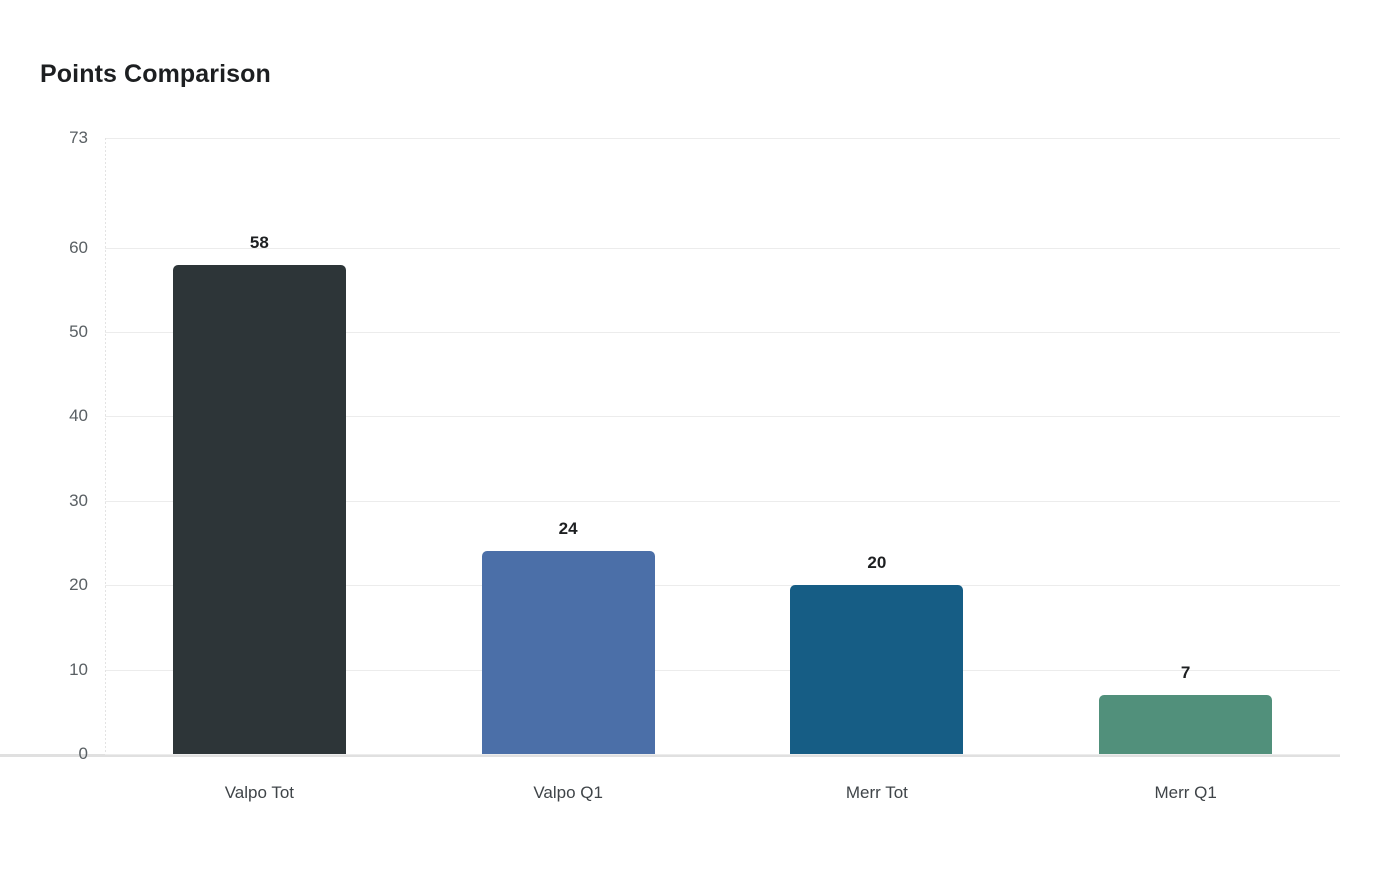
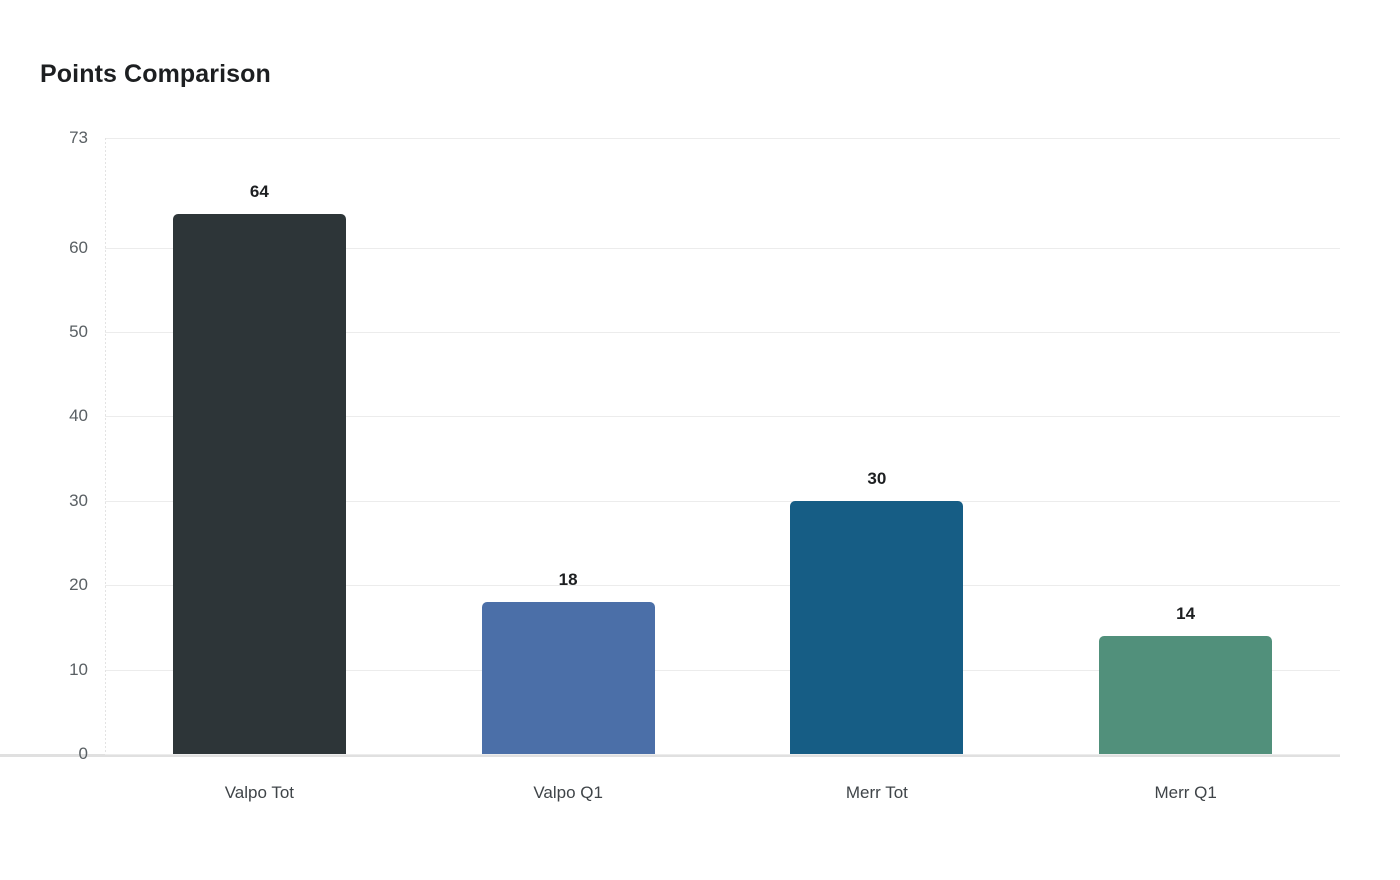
Valpo Tot: 58 -> 64
Valpo Q1: 24 -> 18
Merr Tot: 20 -> 30
Merr Q1: 7 -> 14
